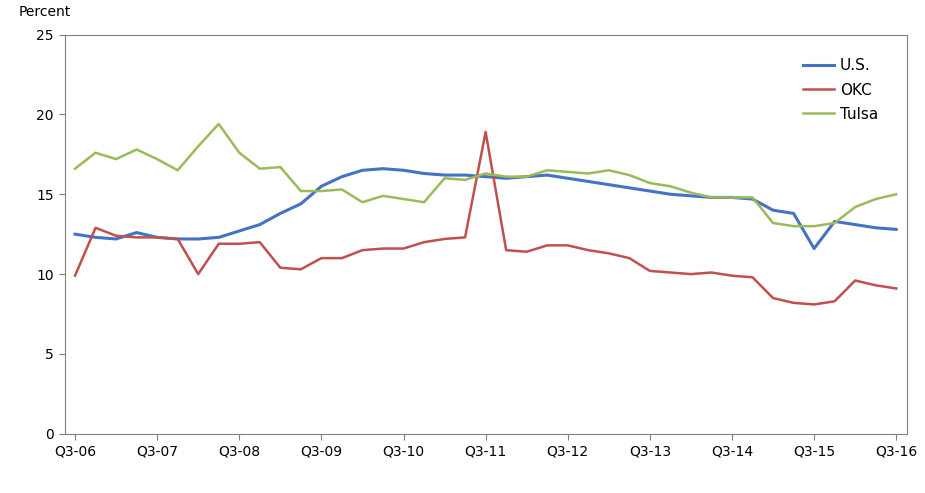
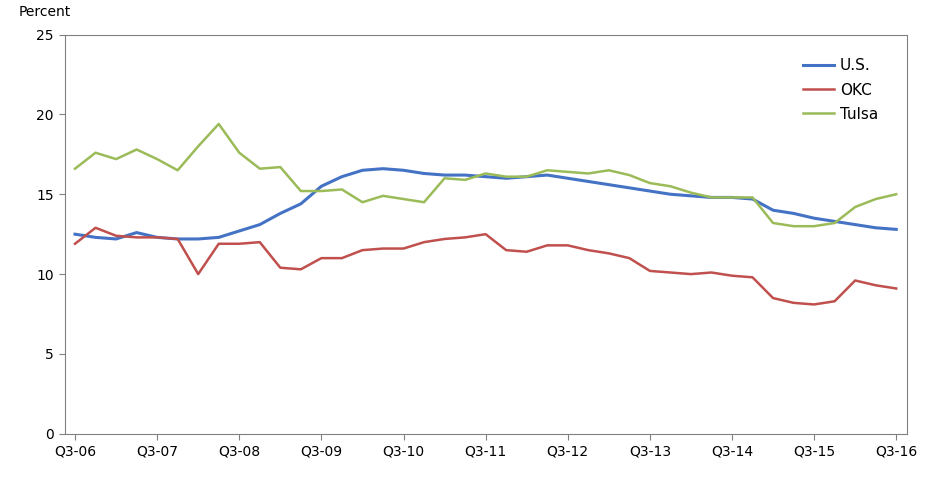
OKC/Q3-06: 9.9 -> 11.9
OKC/Q3-11: 18.9 -> 12.5
U.S./Q3-15: 11.6 -> 13.5
